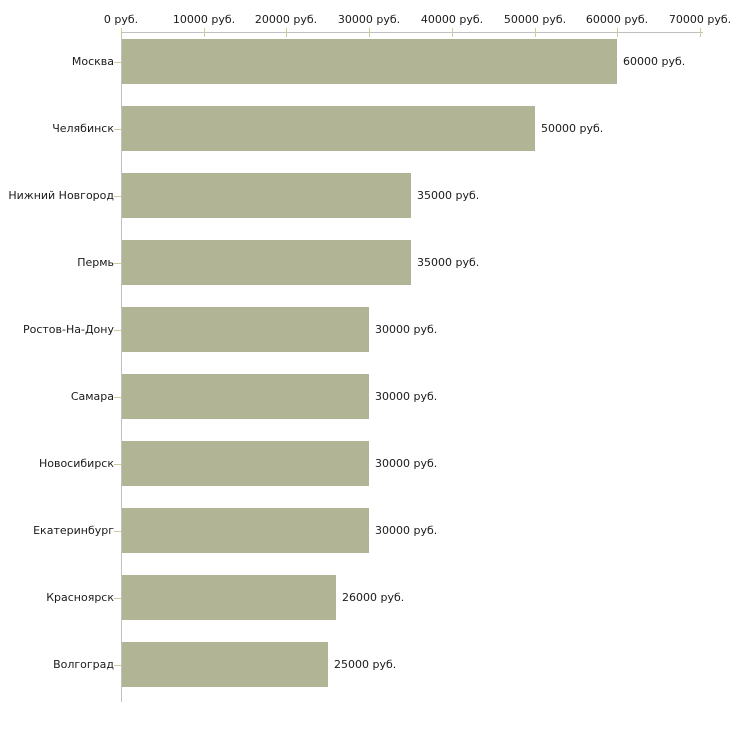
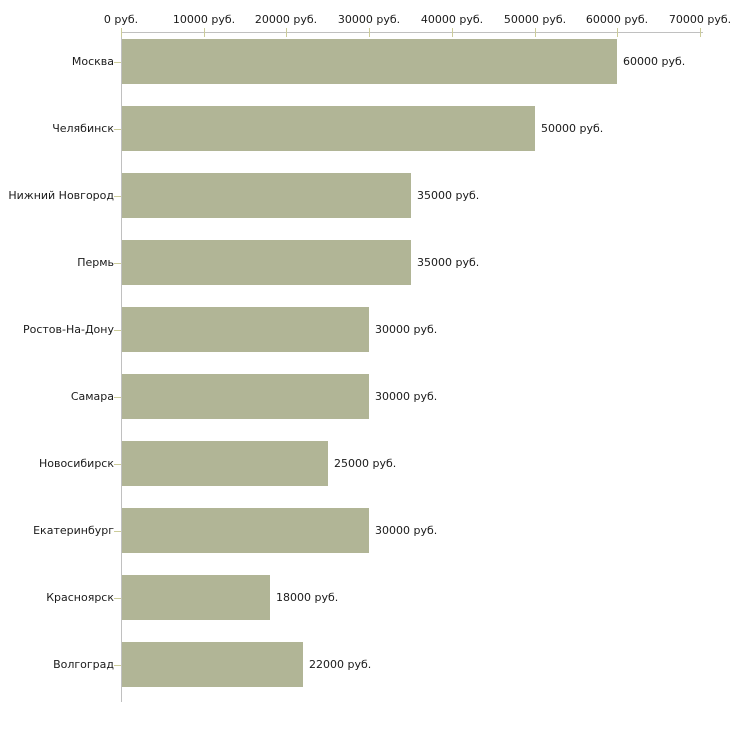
Новосибирск: 30000 -> 25000
Красноярск: 26000 -> 18000
Волгоград: 25000 -> 22000
